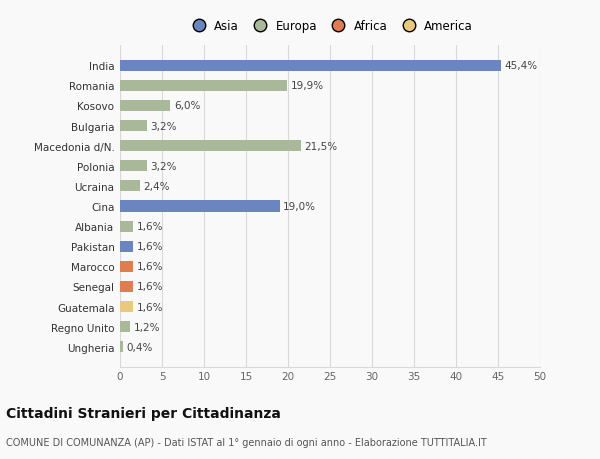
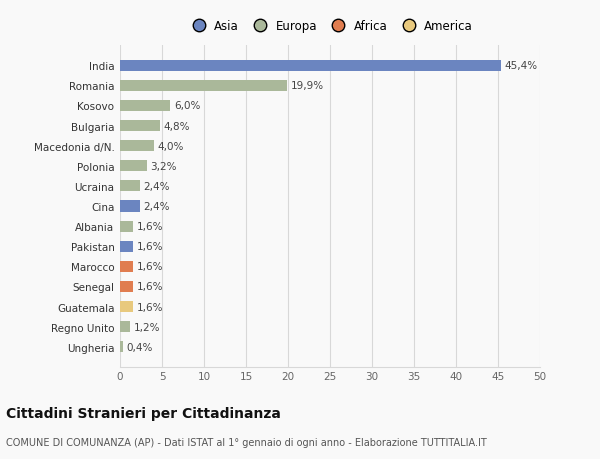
Bulgaria: 3,2% -> 4,8%
Macedonia d/N.: 21,5% -> 4,0%
Cina: 19,0% -> 2,4%
